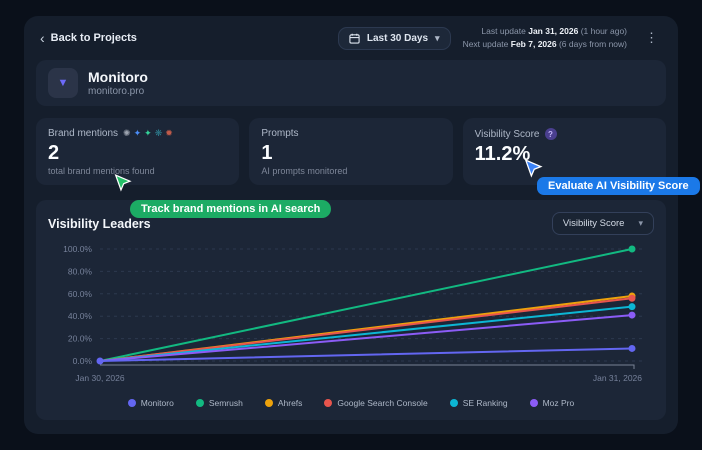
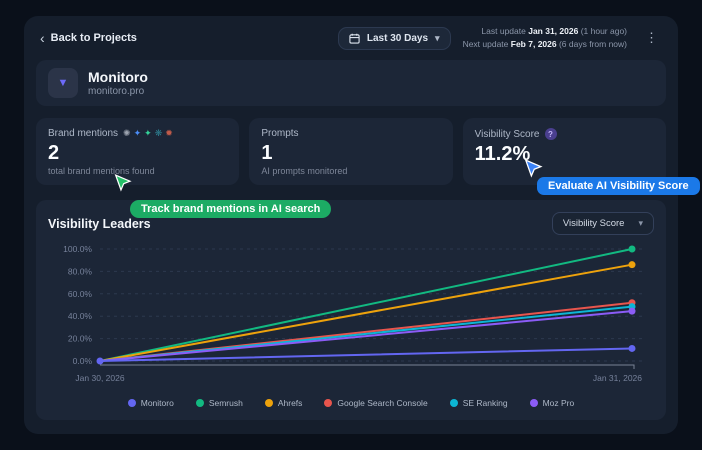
Ahrefs/Jan 31, 2026: 58% -> 86%
Google Search Console/Jan 31, 2026: 56% -> 52%
Moz Pro/Jan 31, 2026: 41% -> 44%
